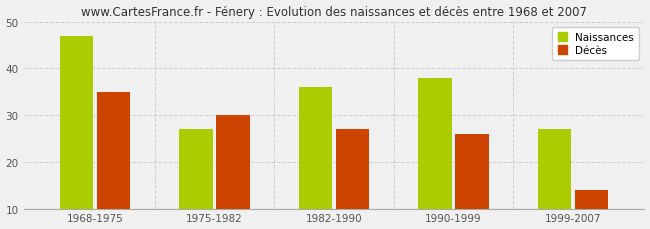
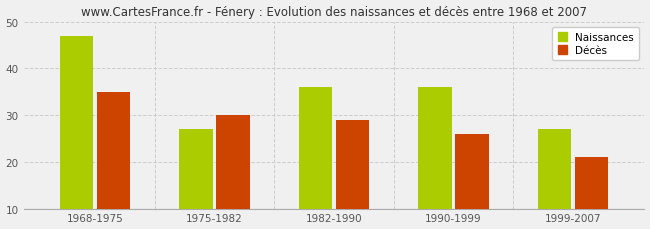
Décès/1982-1990: 27 -> 29
Naissances/1990-1999: 38 -> 36
Décès/1999-2007: 14 -> 21
